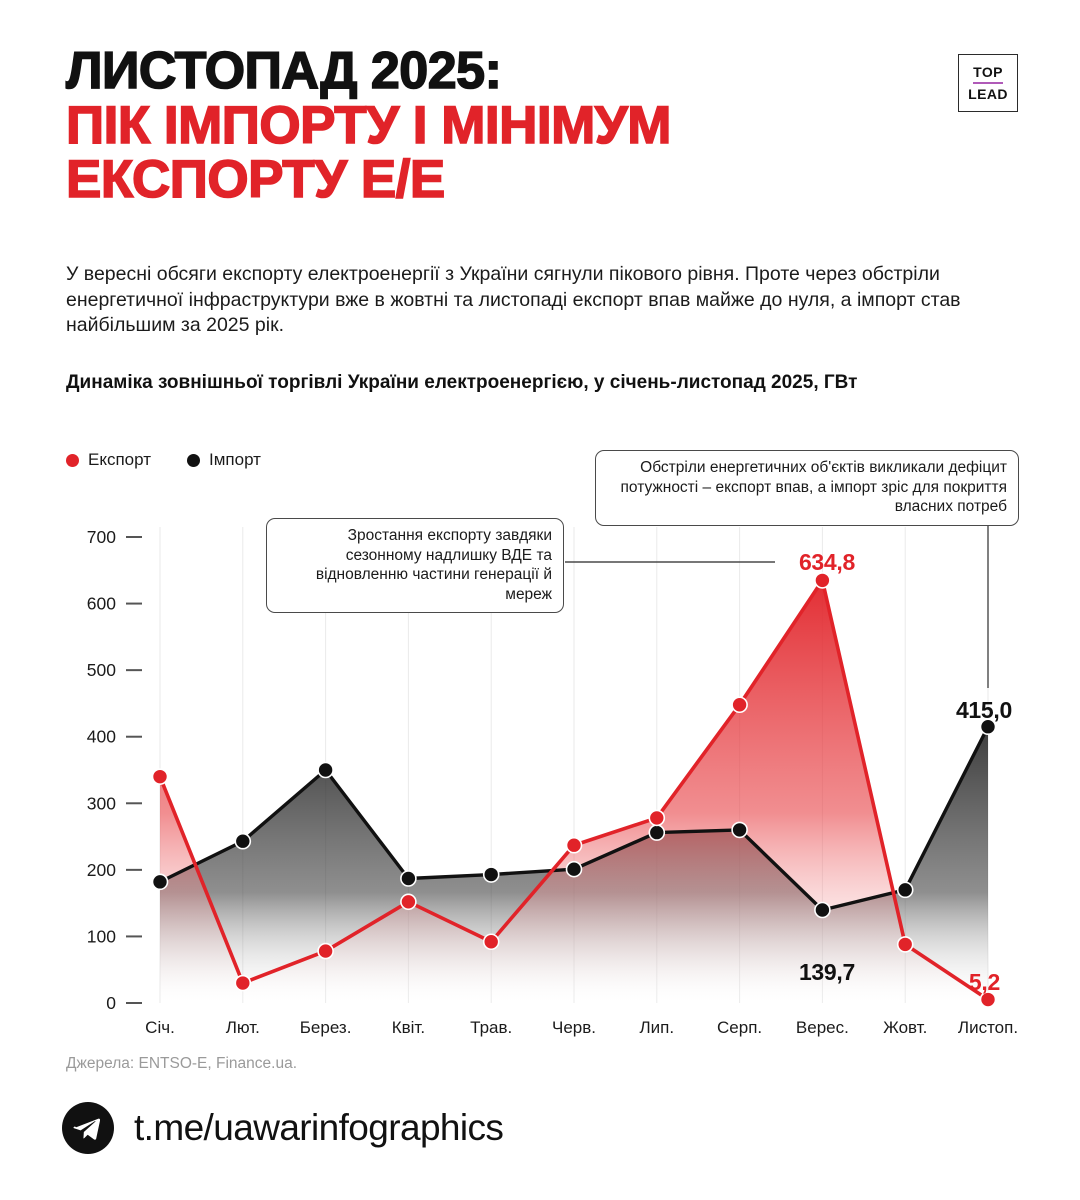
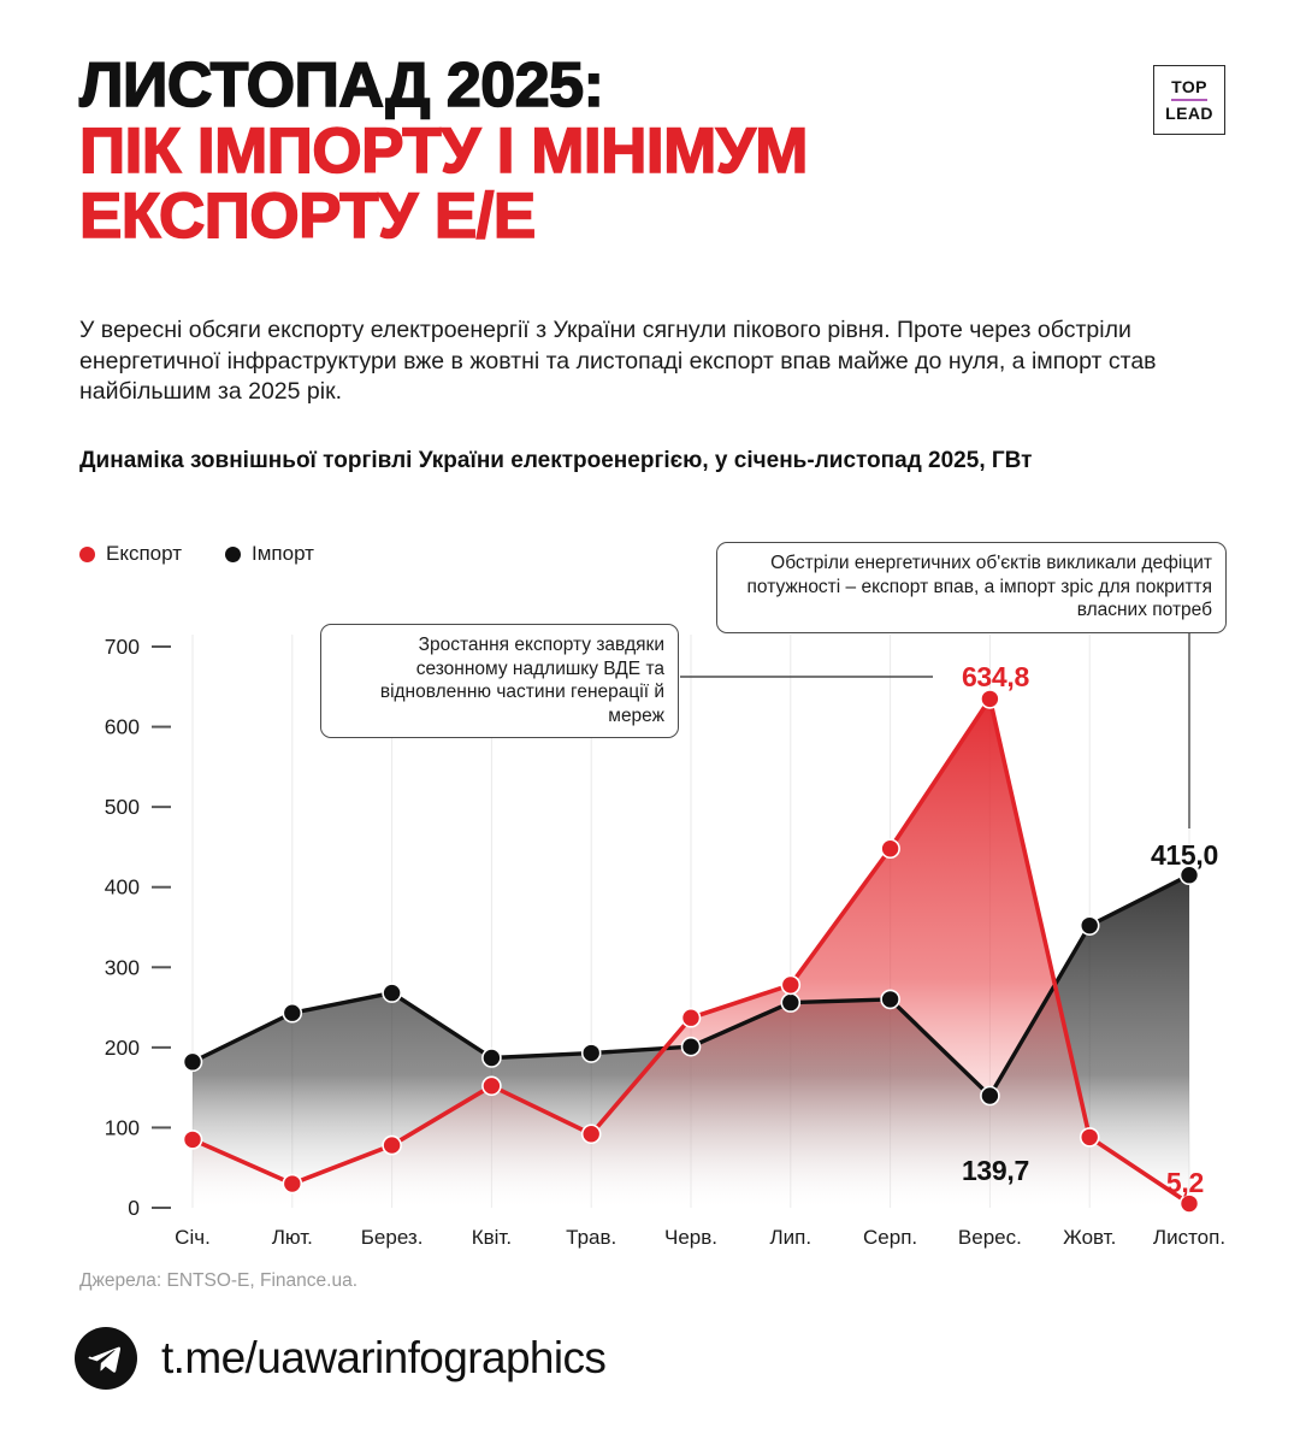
Експорт/Січ.: 340 -> 80
Імпорт/Берез.: 350 -> 270
Імпорт/Жовт.: 170 -> 350
